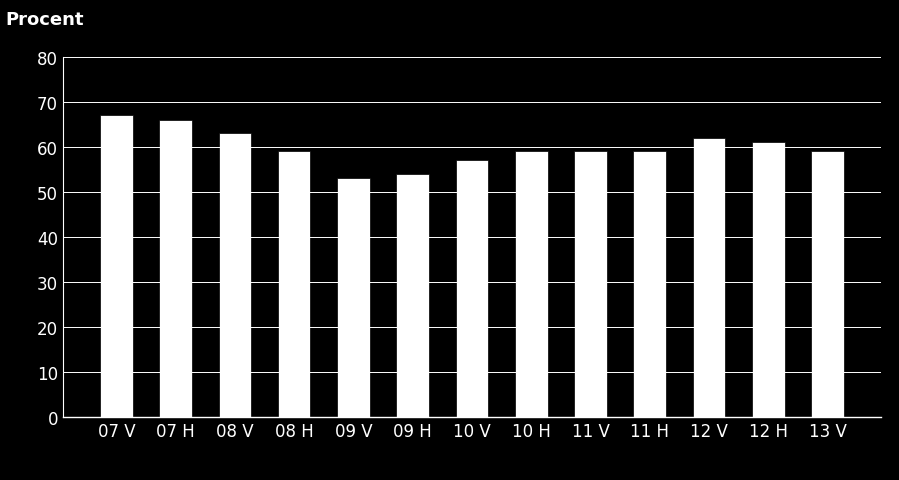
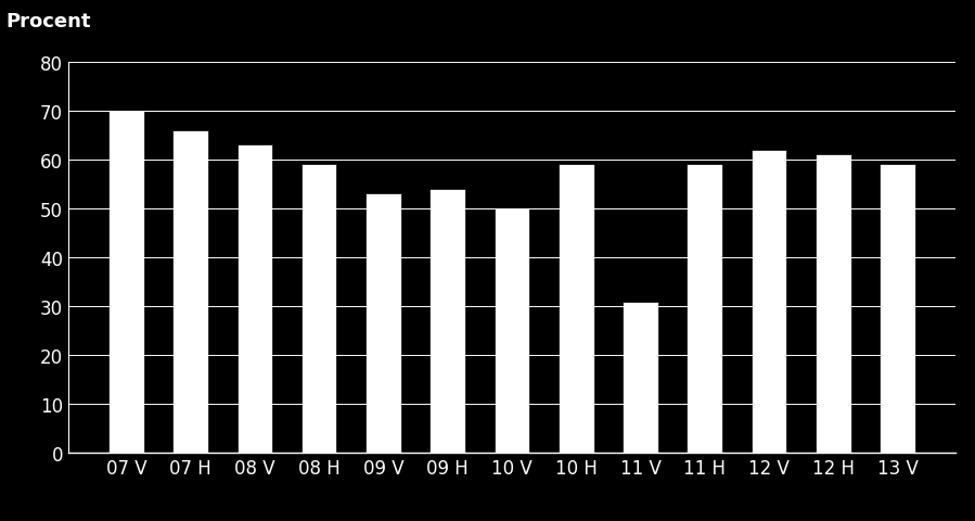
07 V: 67 -> 70
10 V: 57 -> 50
11 V: 59 -> 31
